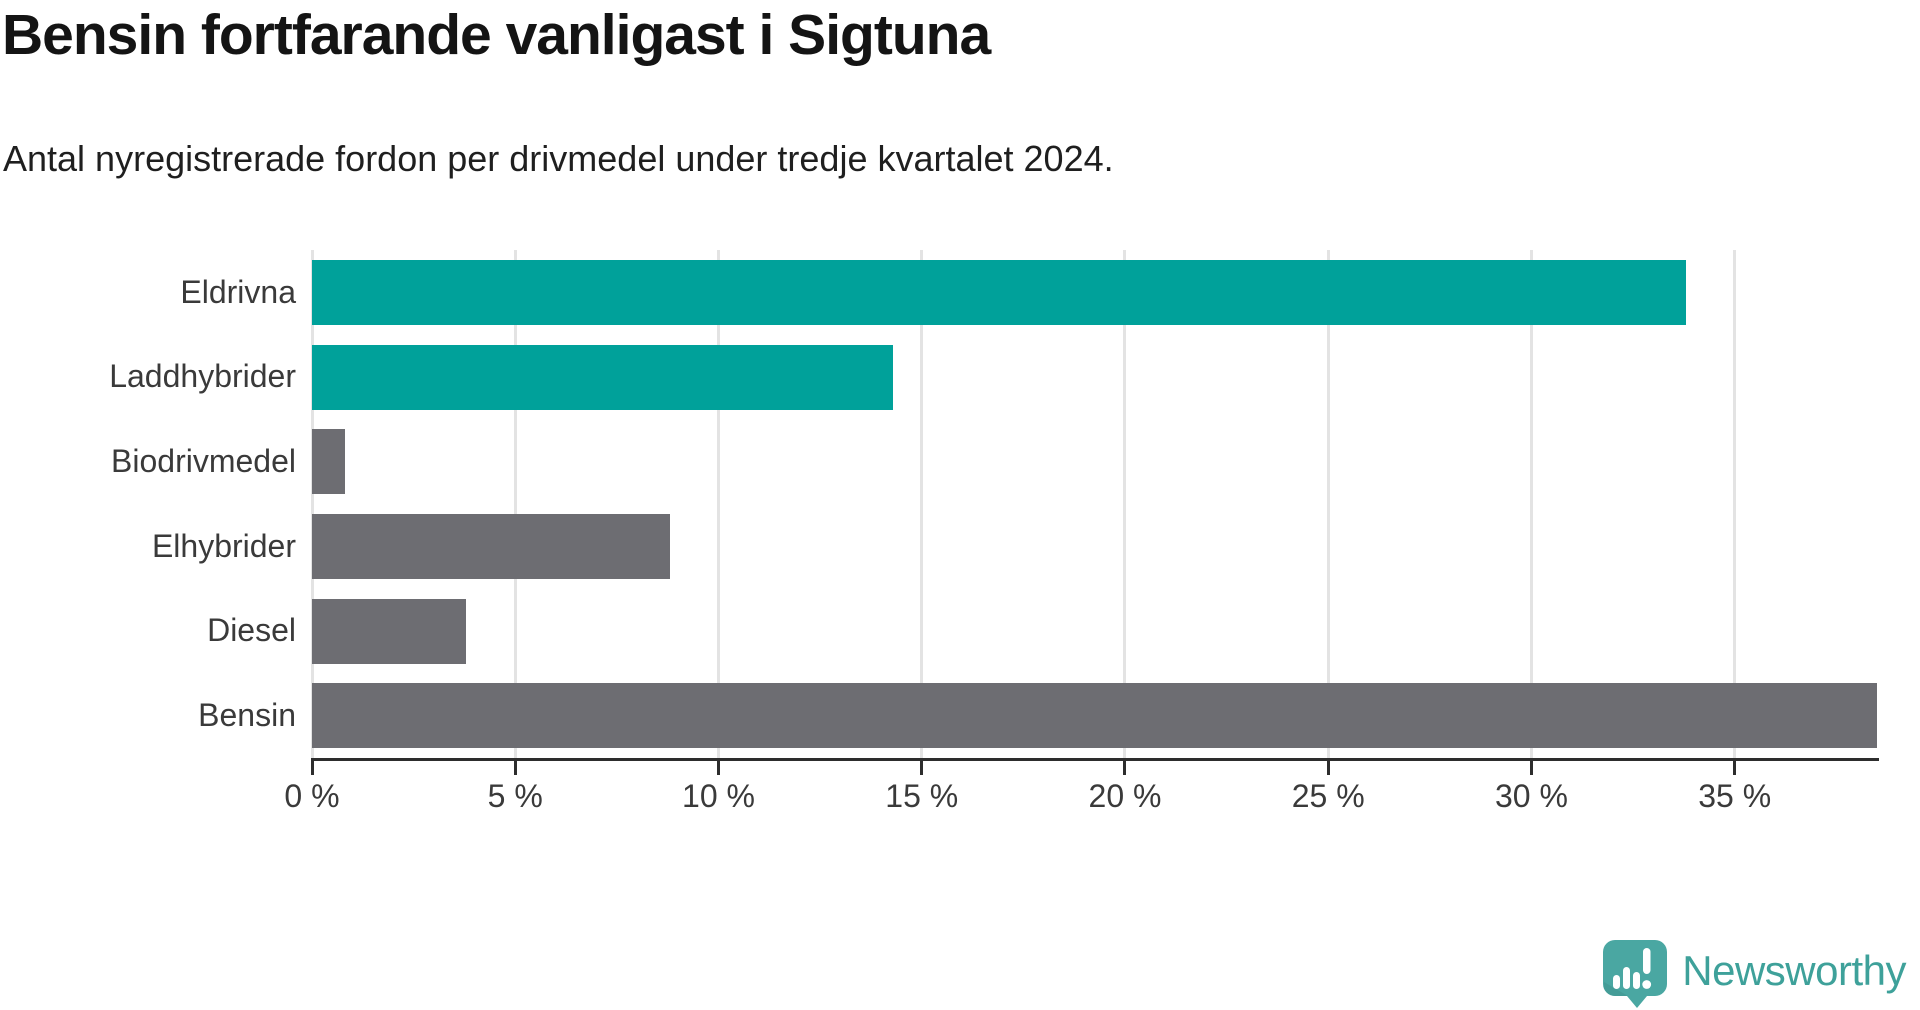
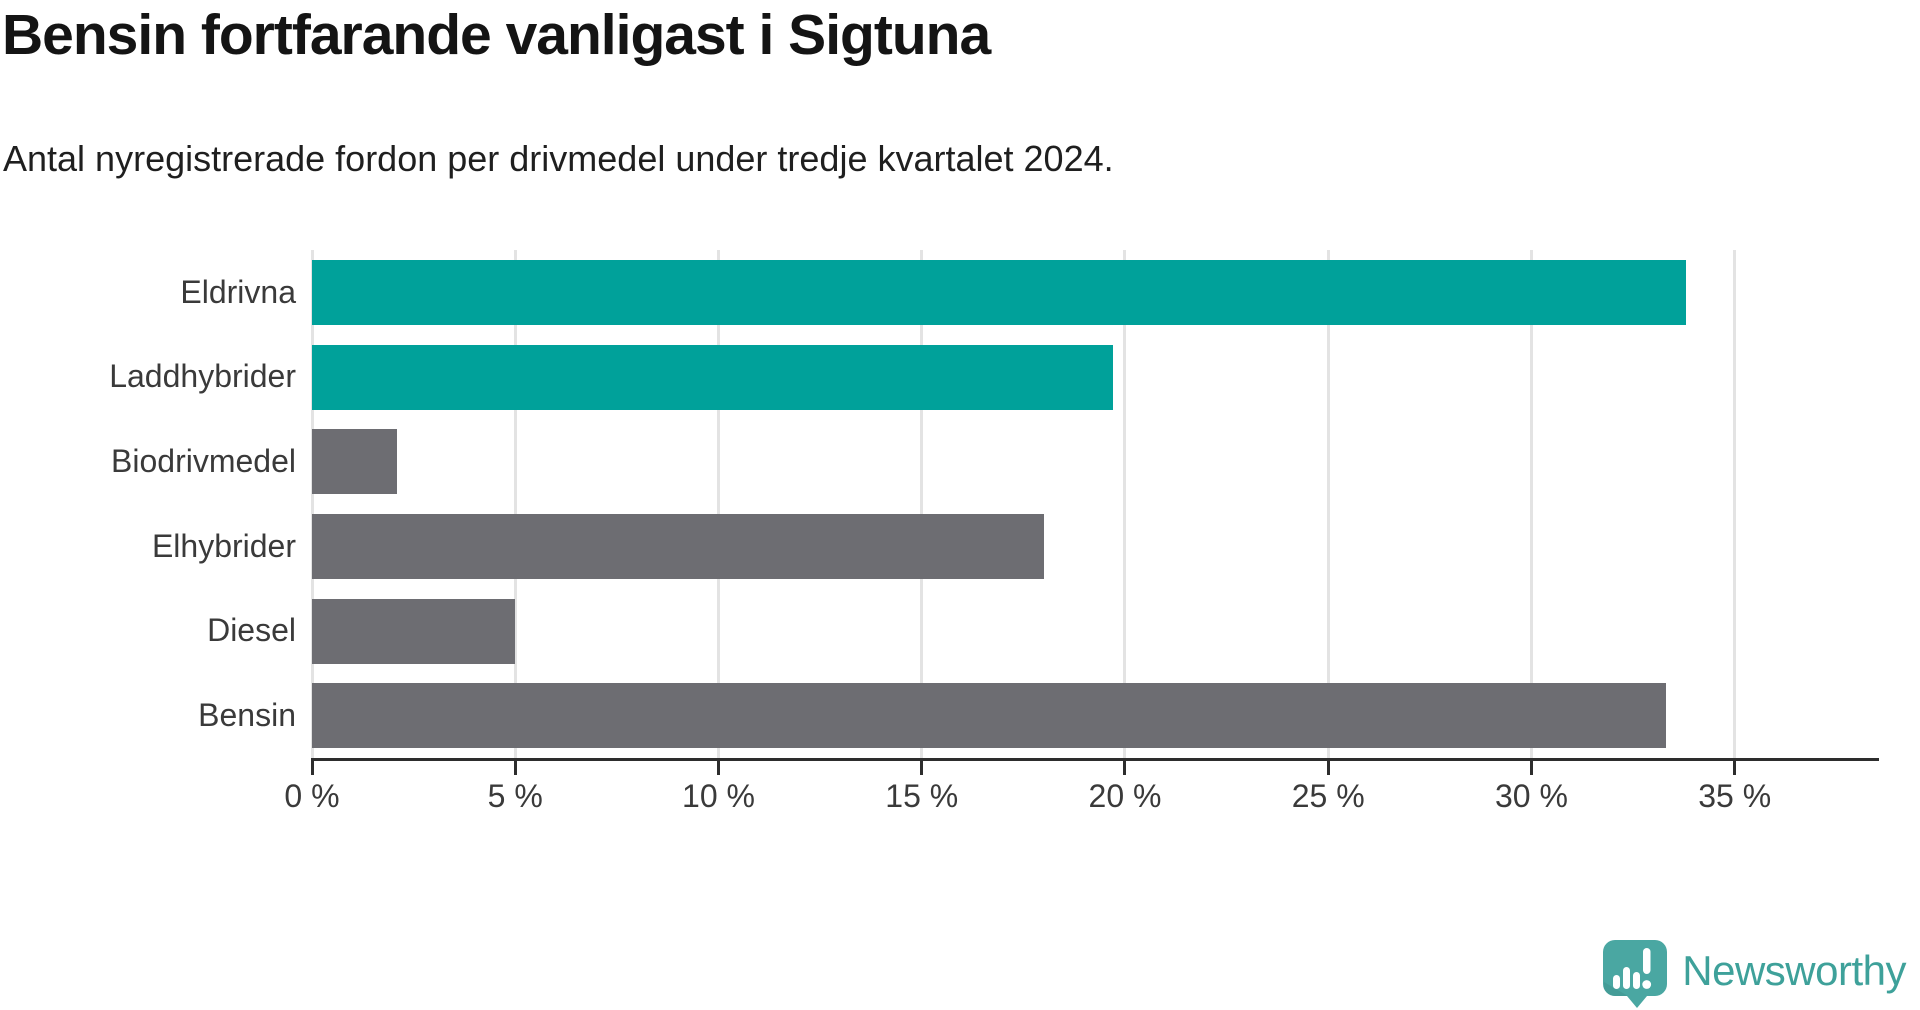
Laddhybrider: 14.3% -> 19.7%
Biodrivmedel: 0.8% -> 2.1%
Elhybrider: 8.8% -> 18.0%
Diesel: 3.8% -> 5.0%
Bensin: 38.5% -> 33.3%
